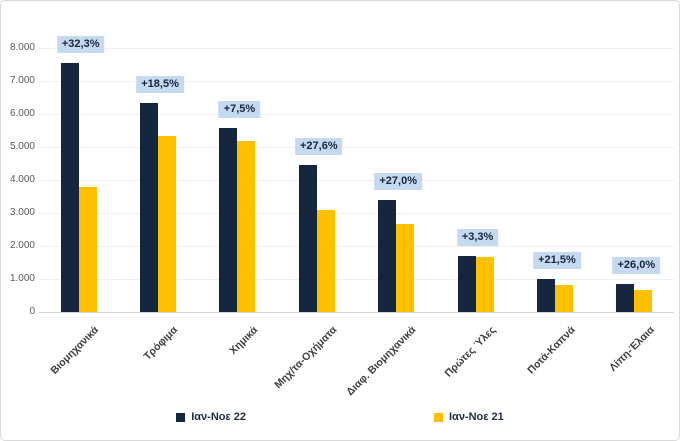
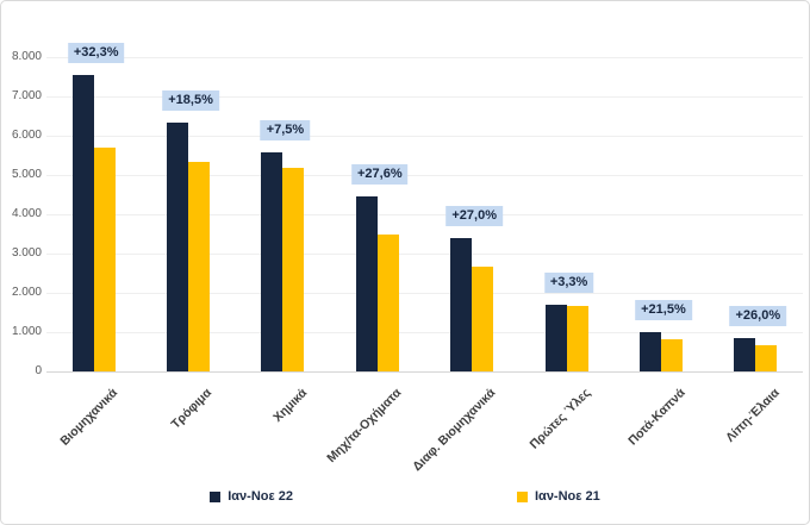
Ιαν-Νοε 21/Βιομηχανικά: 3800 -> 5700
Ιαν-Νοε 21/Μηχ/τα-Οχήματα: 3100 -> 3500
